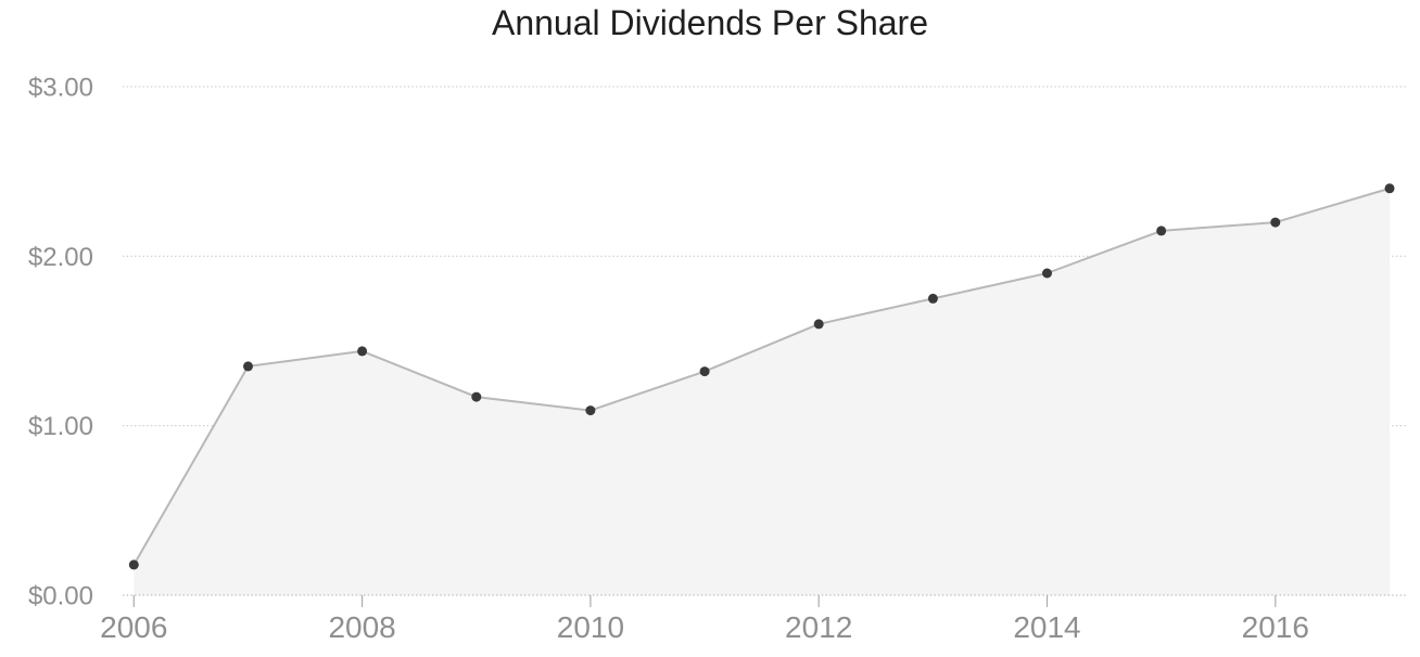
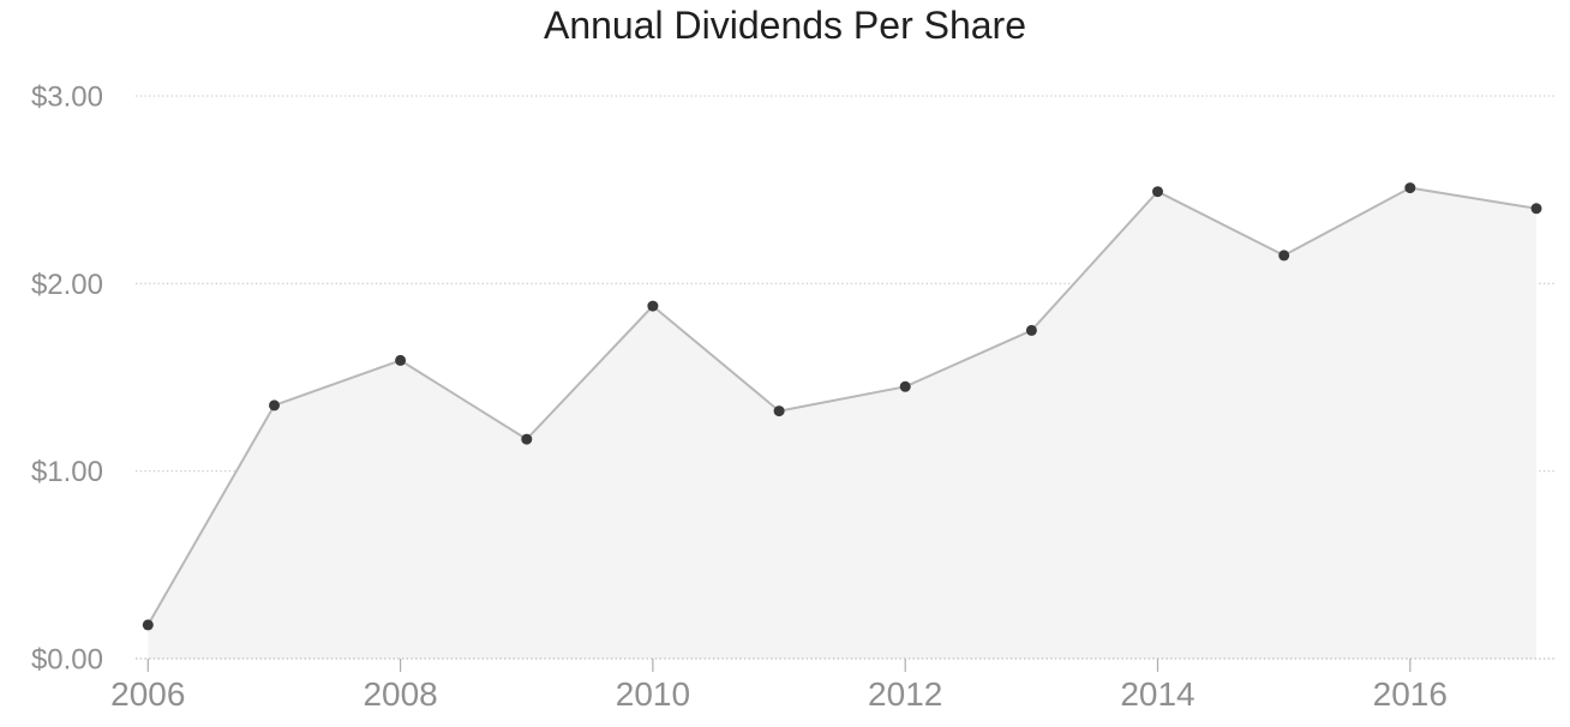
2008: $1.44 -> $1.59
2010: $1.09 -> $1.88
2012: $1.60 -> $1.45
2014: $1.90 -> $2.49
2016: $2.20 -> $2.51
